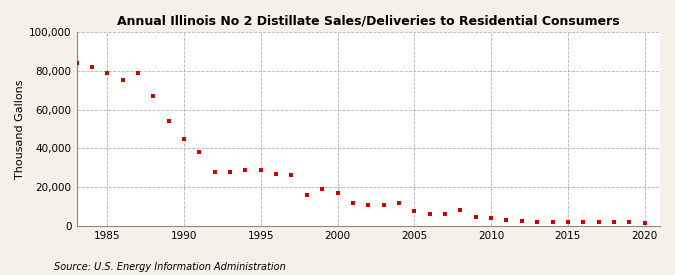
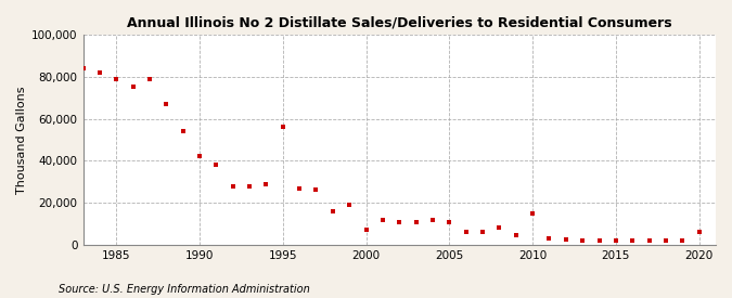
1990: 45,000 -> 42,000
1995: 29,000 -> 56,000
2000: 17,000 -> 7,000
2005: 8,000 -> 11,000
2010: 4,000 -> 15,000
2020: 2,000 -> 6,000
